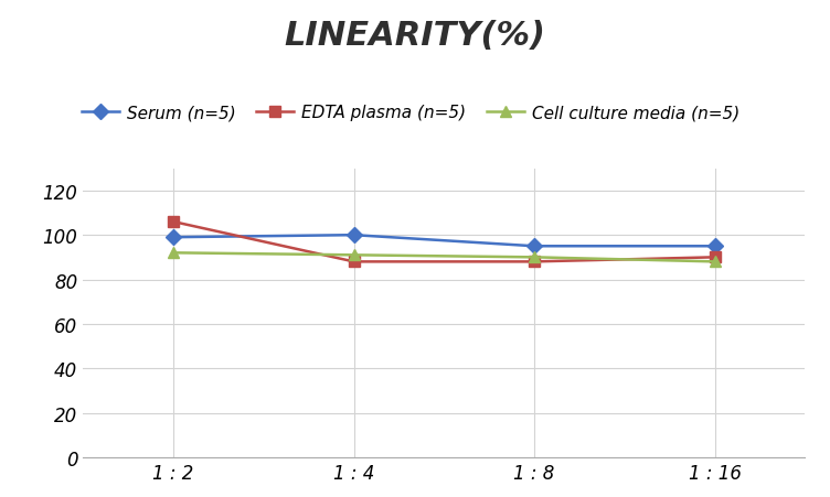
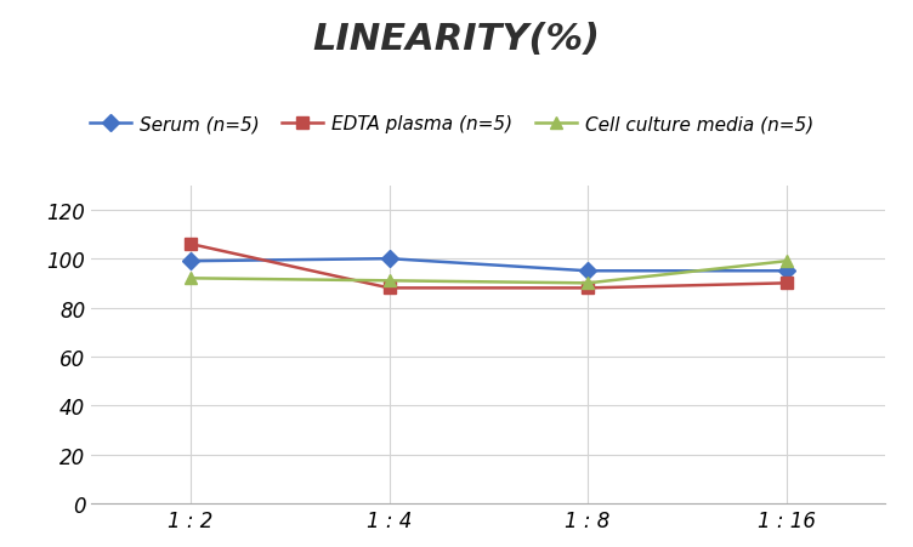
Cell culture media (n=5)/1 : 16: 88 -> 99
